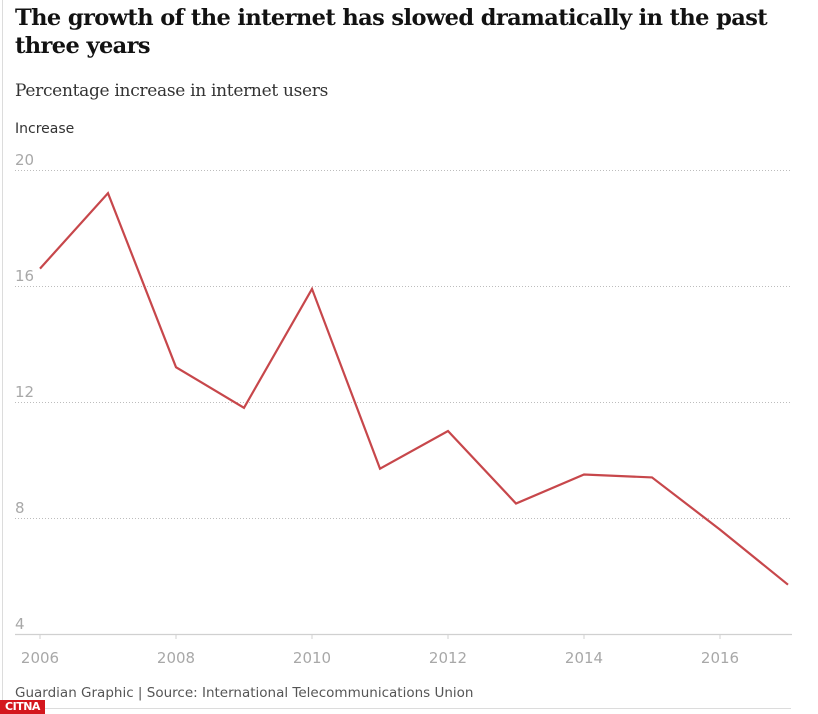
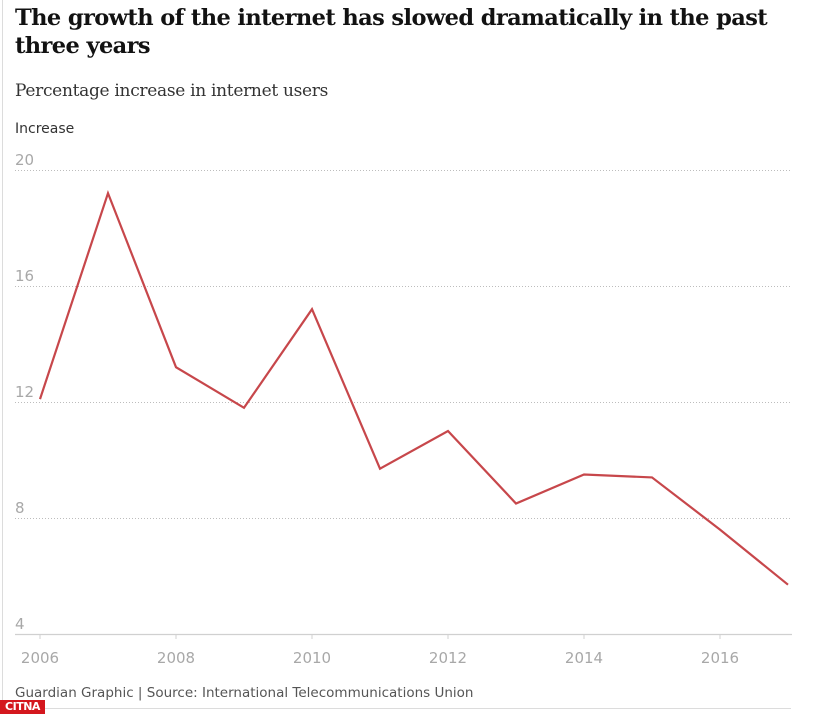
2006: 16.6 -> 12.1
2010: 15.9 -> 15.2
